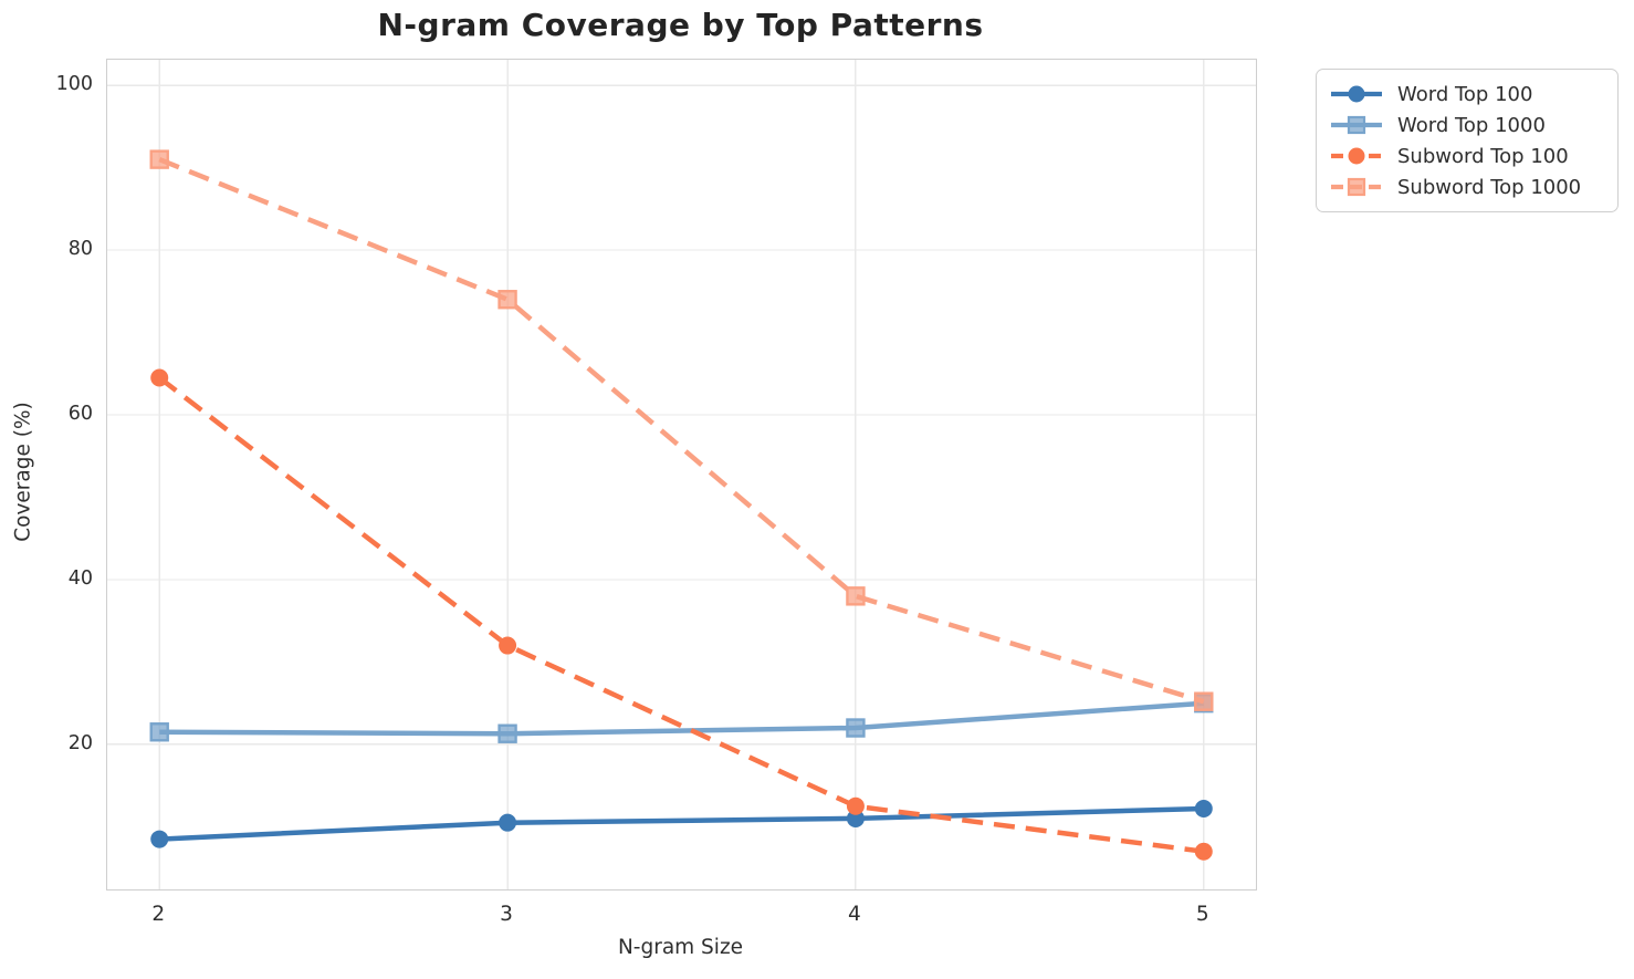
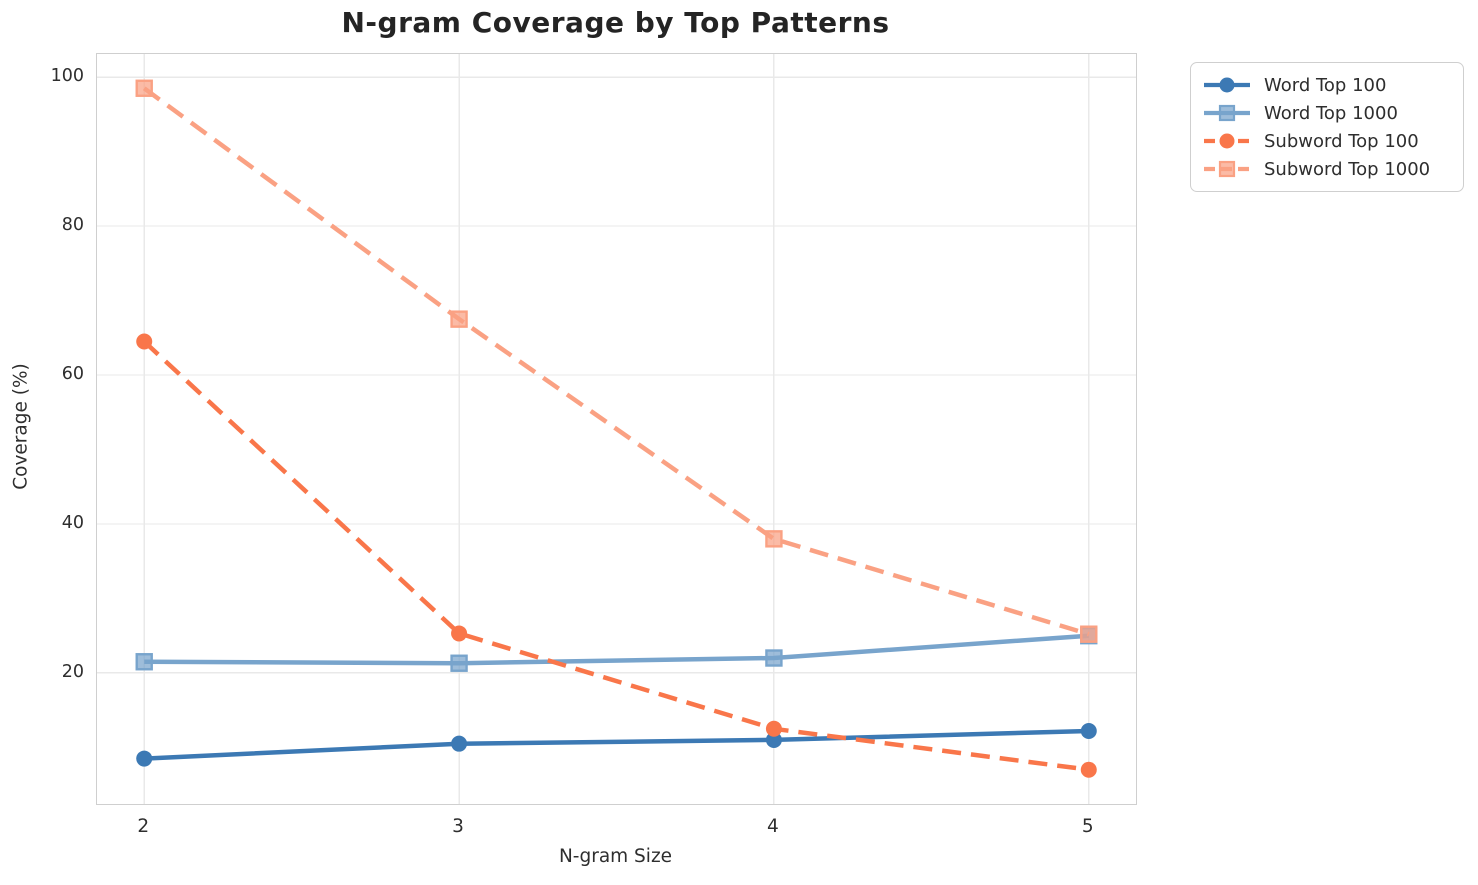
Subword Top 1000/2: 91 -> 98
Subword Top 100/3: 32 -> 25
Subword Top 1000/3: 74 -> 68
